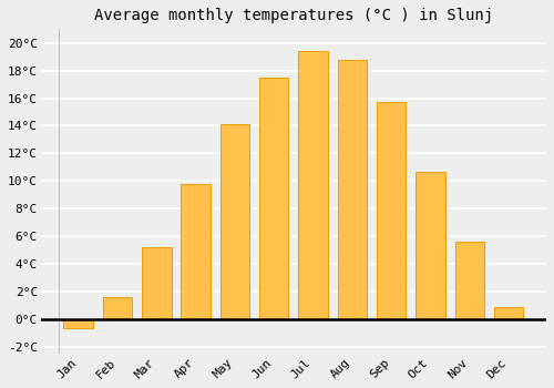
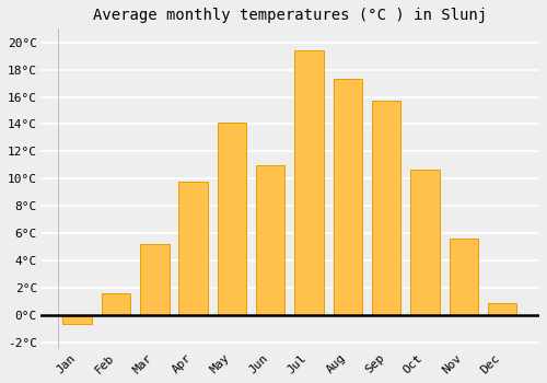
Jun: 17.5°C -> 11.0°C
Aug: 18.8°C -> 17.3°C
